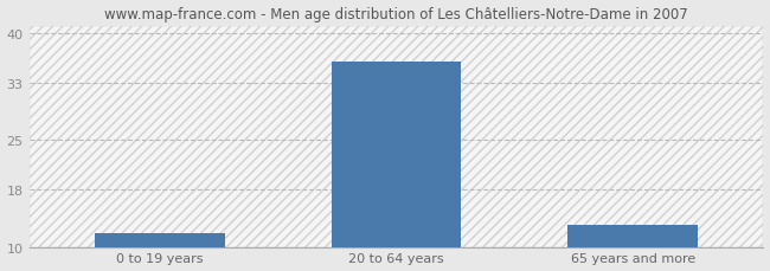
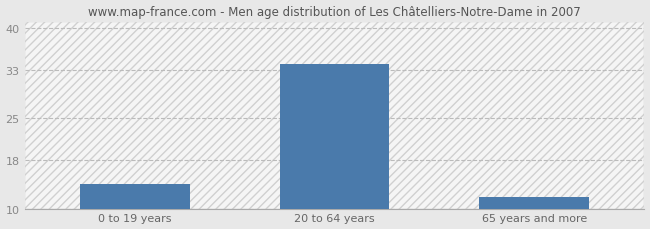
0 to 19 years: 12 -> 14
20 to 64 years: 36 -> 34
65 years and more: 13 -> 12
